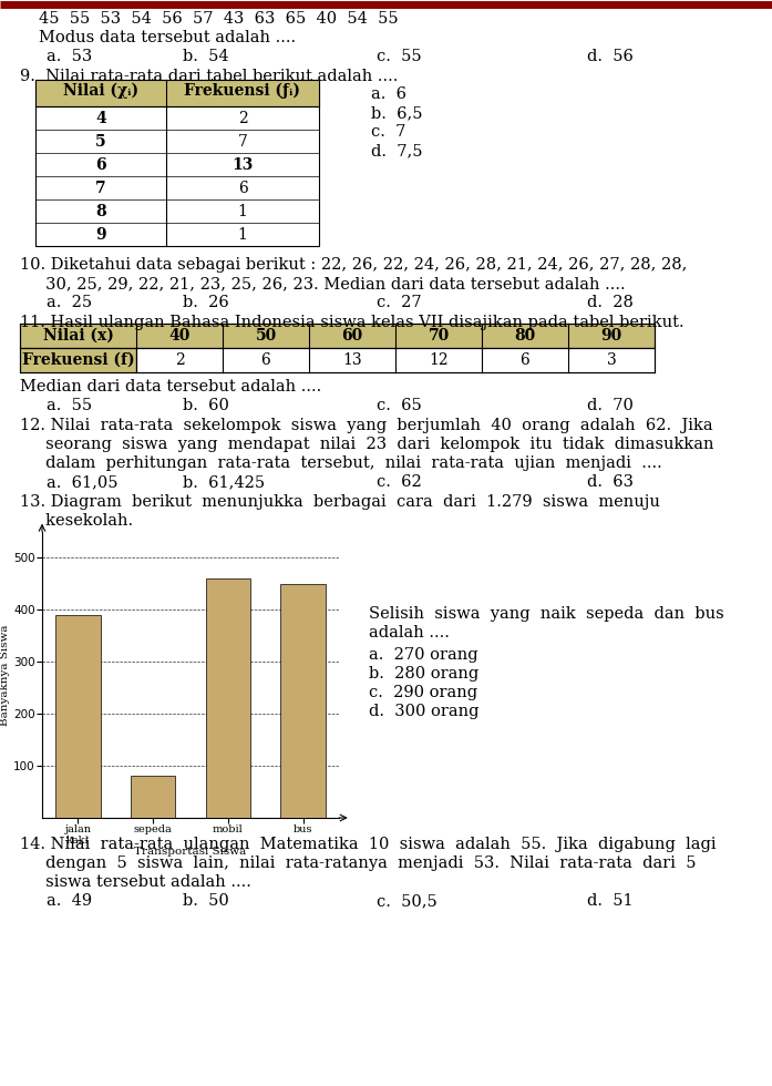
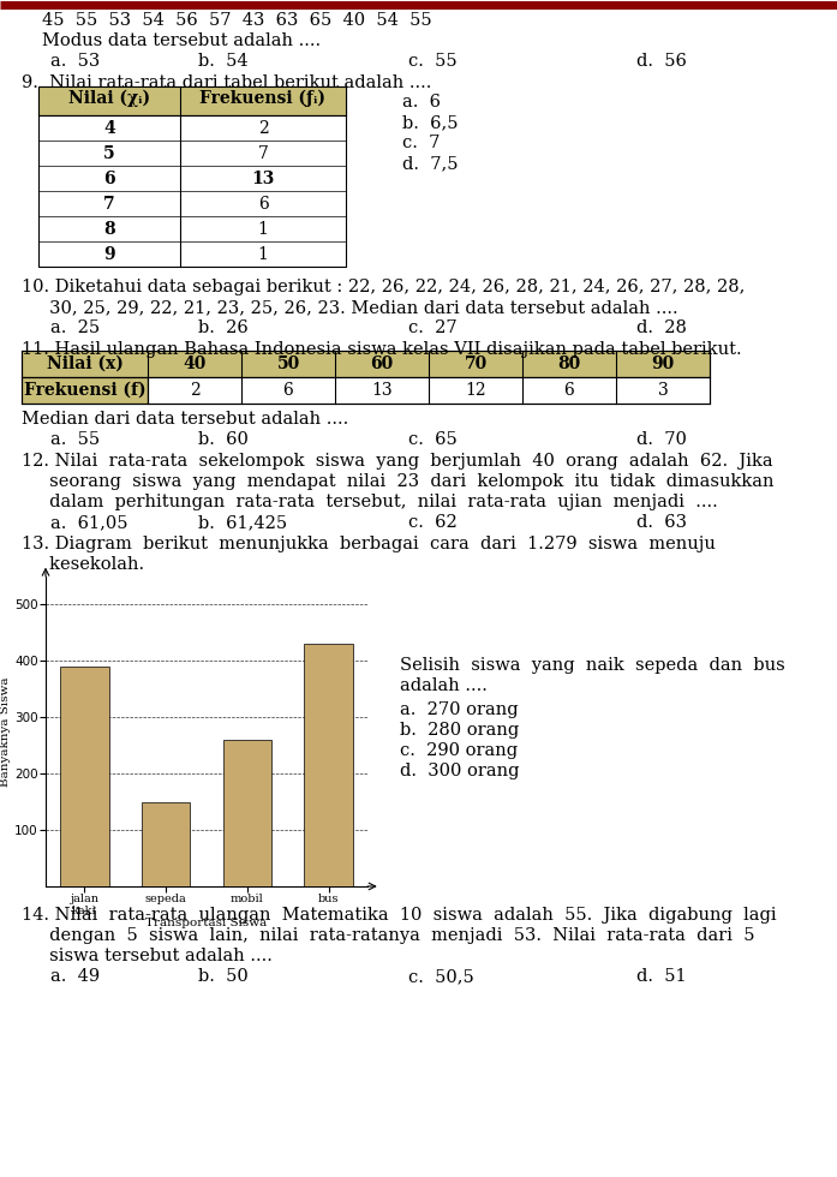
sepeda: 80 -> 150
mobil: 460 -> 260
bus: 450 -> 430
